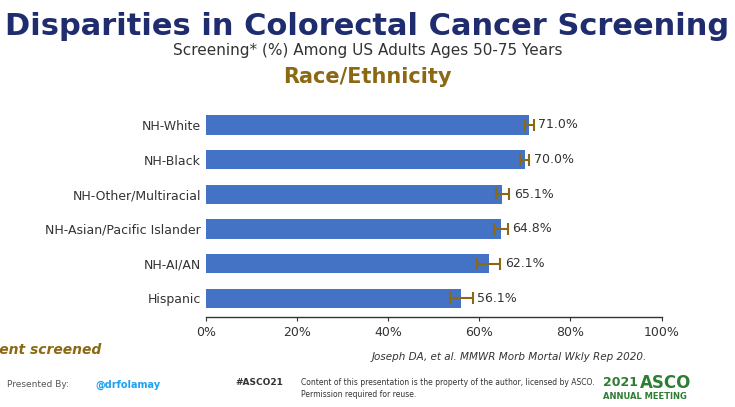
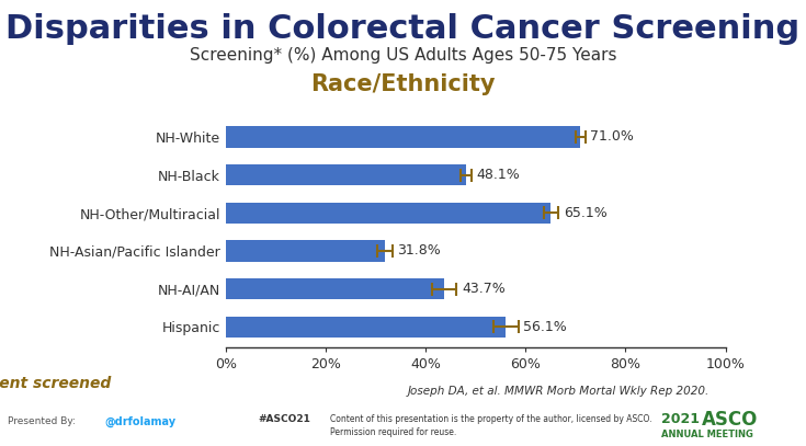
NH-Black: 70.0% -> 48.1%
NH-Asian/Pacific Islander: 64.8% -> 31.8%
NH-AI/AN: 62.1% -> 43.7%
